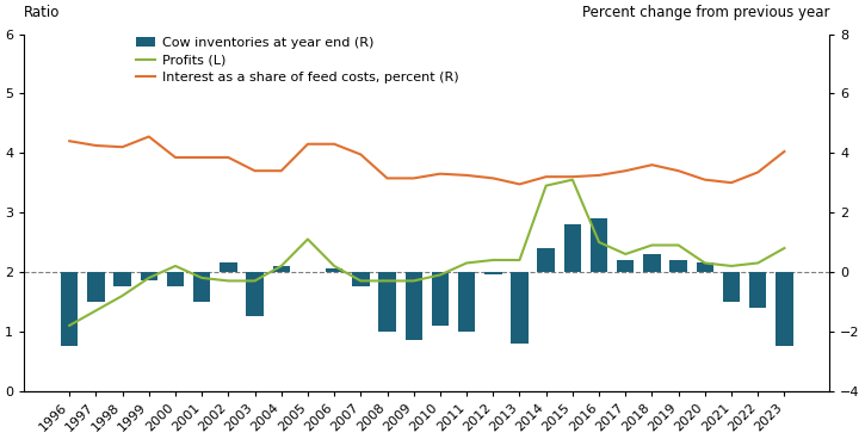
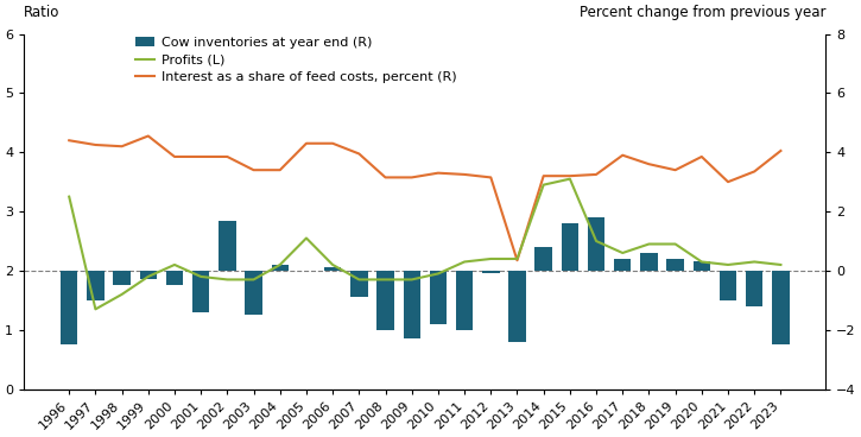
Profits (L)/1996: 1.10 -> 3.25
Cow inventories at year end (R)/2001: -1.0 -> -1.4
Cow inventories at year end (R)/2002: 0.3 -> 1.7
Cow inventories at year end (R)/2007: -0.5 -> -0.9
Interest as a share of feed costs, percent (R)/2013: 2.95 -> 0.35
Interest as a share of feed costs, percent (R)/2017: 3.40 -> 3.90
Interest as a share of feed costs, percent (R)/2020: 3.10 -> 3.85
Profits (L)/2023: 2.40 -> 2.10
